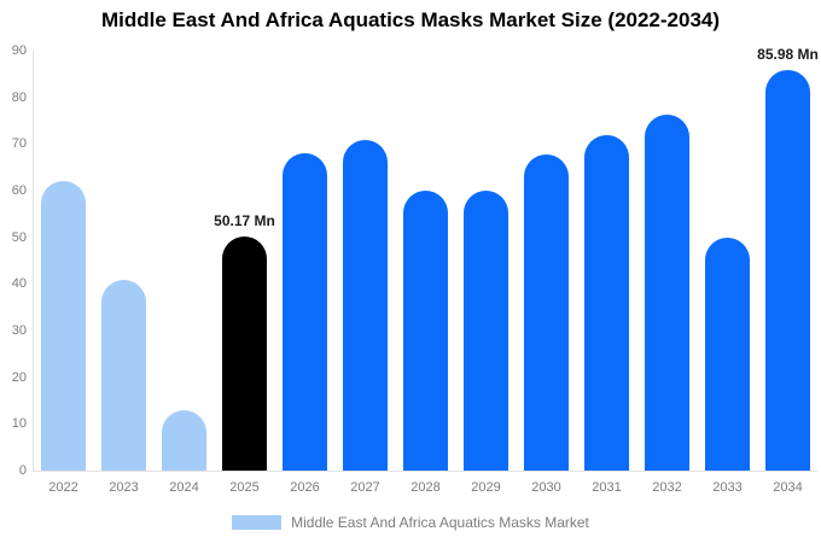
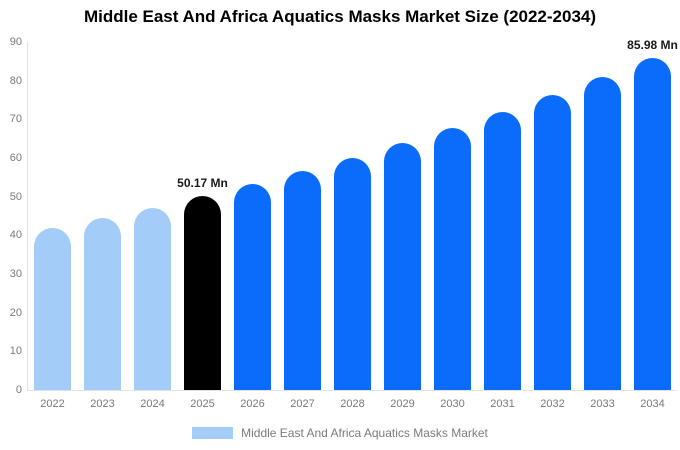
2022: 62 -> 42
2023: 41 -> 44
2024: 13 -> 47
2026: 68 -> 53
2027: 71 -> 57
2029: 60 -> 64
2033: 50 -> 81
